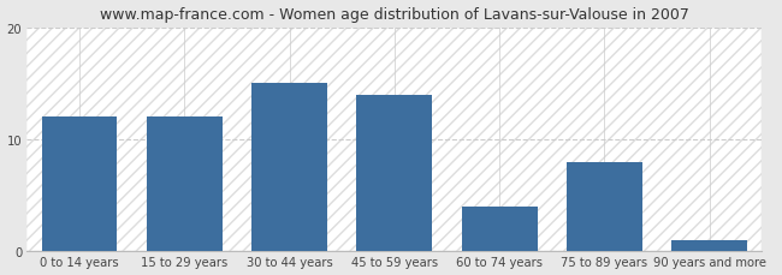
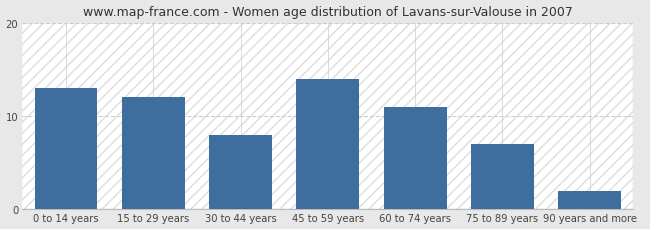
0 to 14 years: 12 -> 13
30 to 44 years: 15 -> 8
60 to 74 years: 4 -> 11
75 to 89 years: 8 -> 7
90 years and more: 1 -> 2
